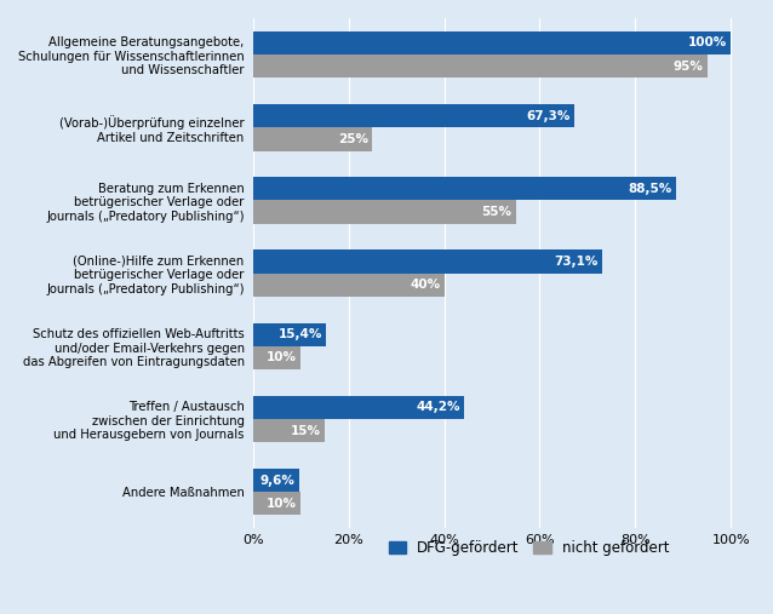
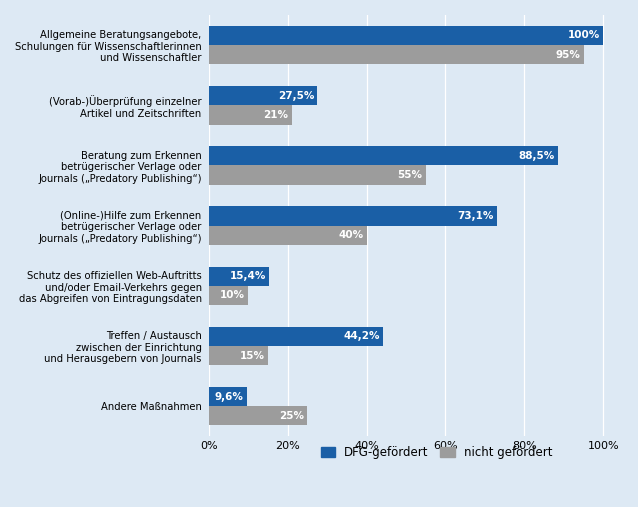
DFG-gefördert/(Vorab-)Überprüfung einzelner Artikel und Zeitschriften: 67,3% -> 27,5%
nicht gefördert/(Vorab-)Überprüfung einzelner Artikel und Zeitschriften: 25% -> 21%
nicht gefördert/Andere Maßnahmen: 10% -> 25%
